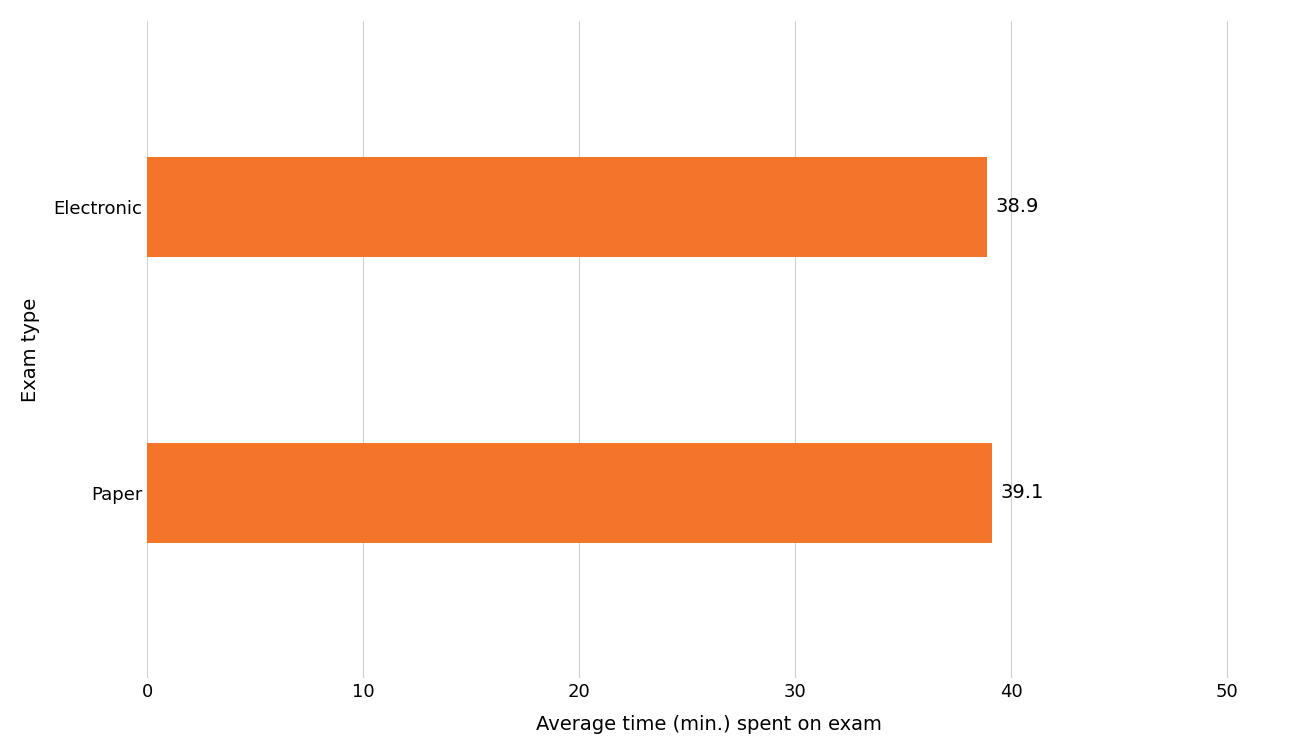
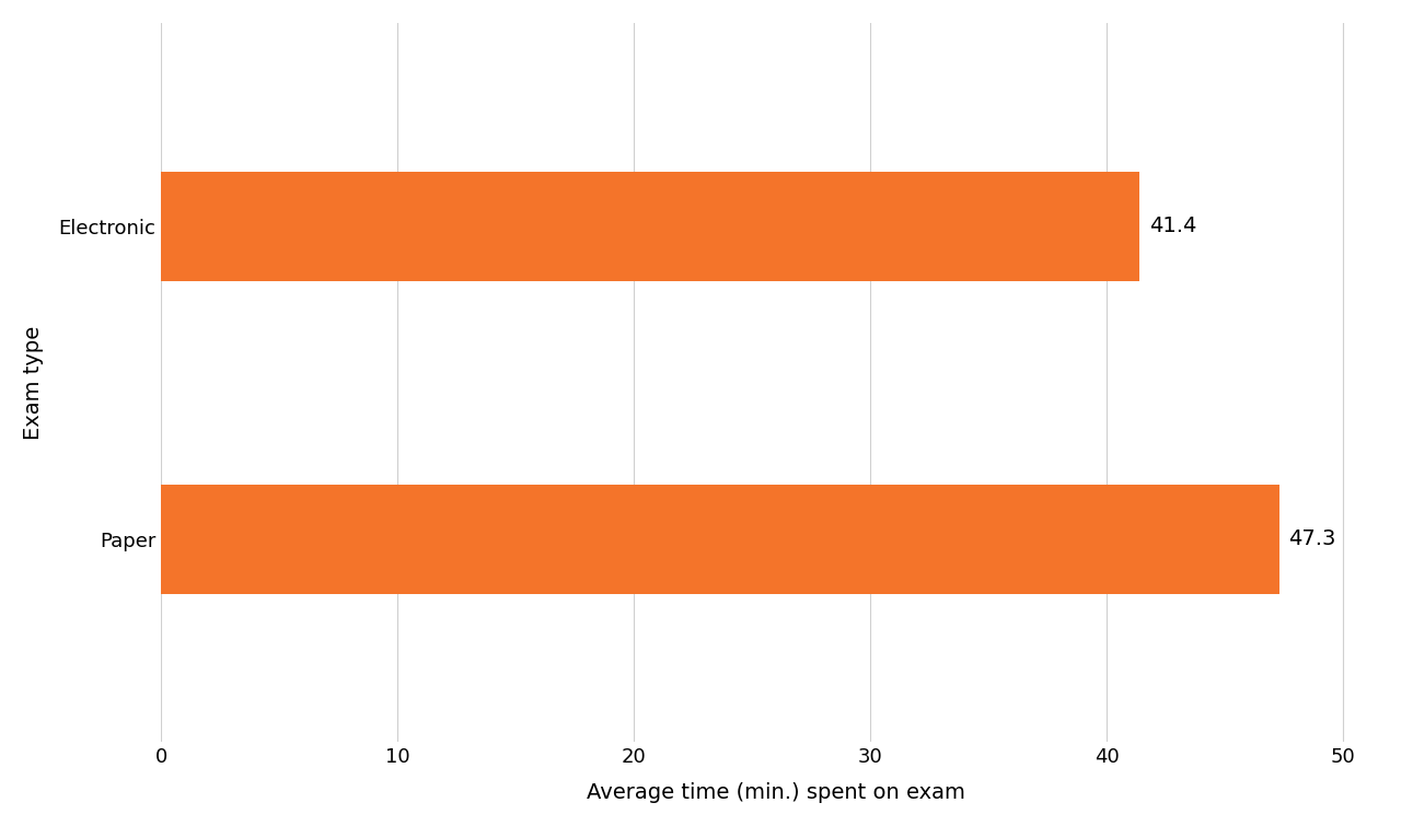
Electronic: 38.9 -> 41.4
Paper: 39.1 -> 47.3
